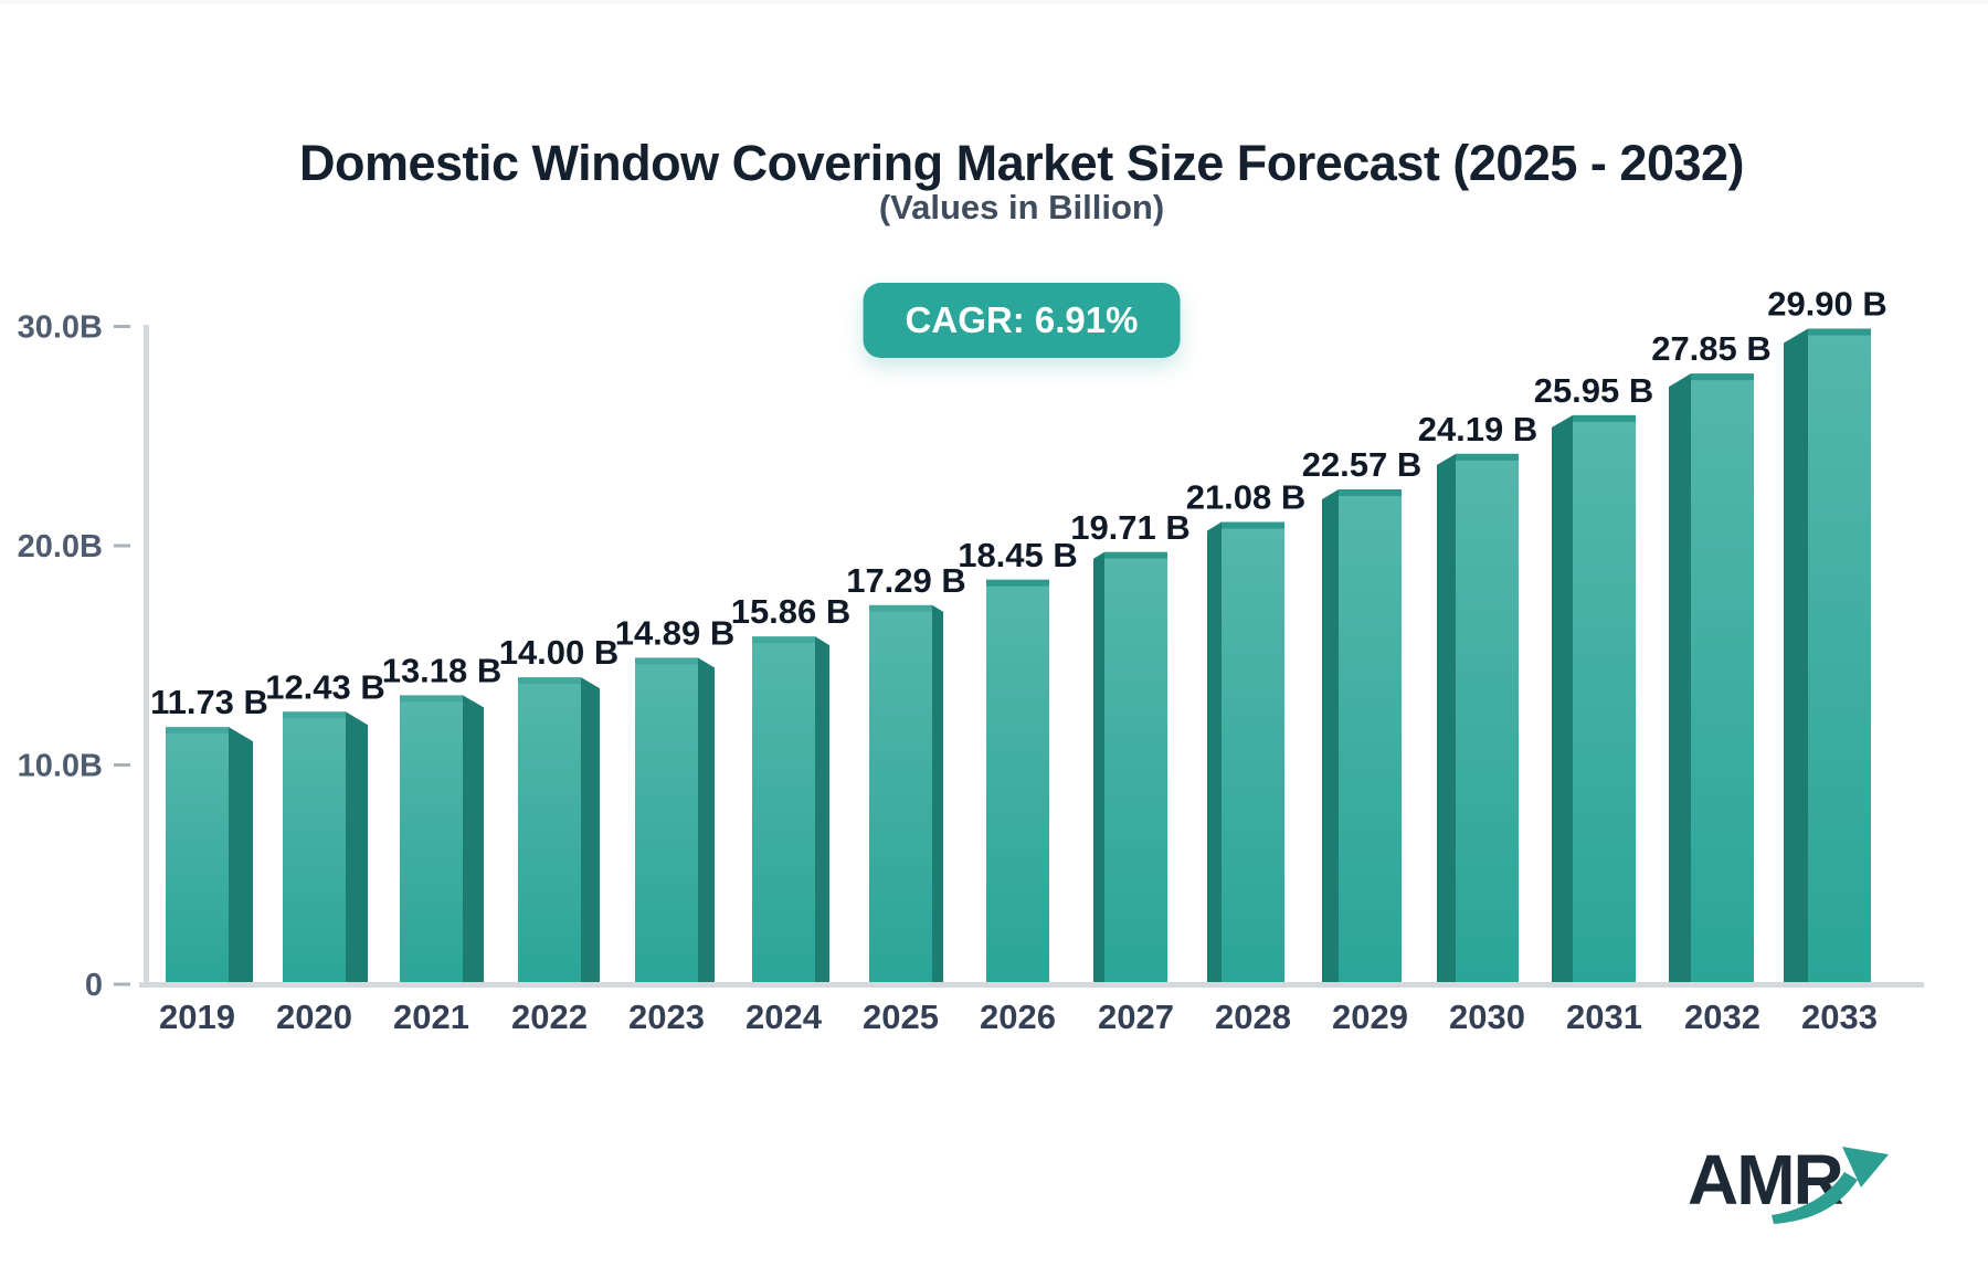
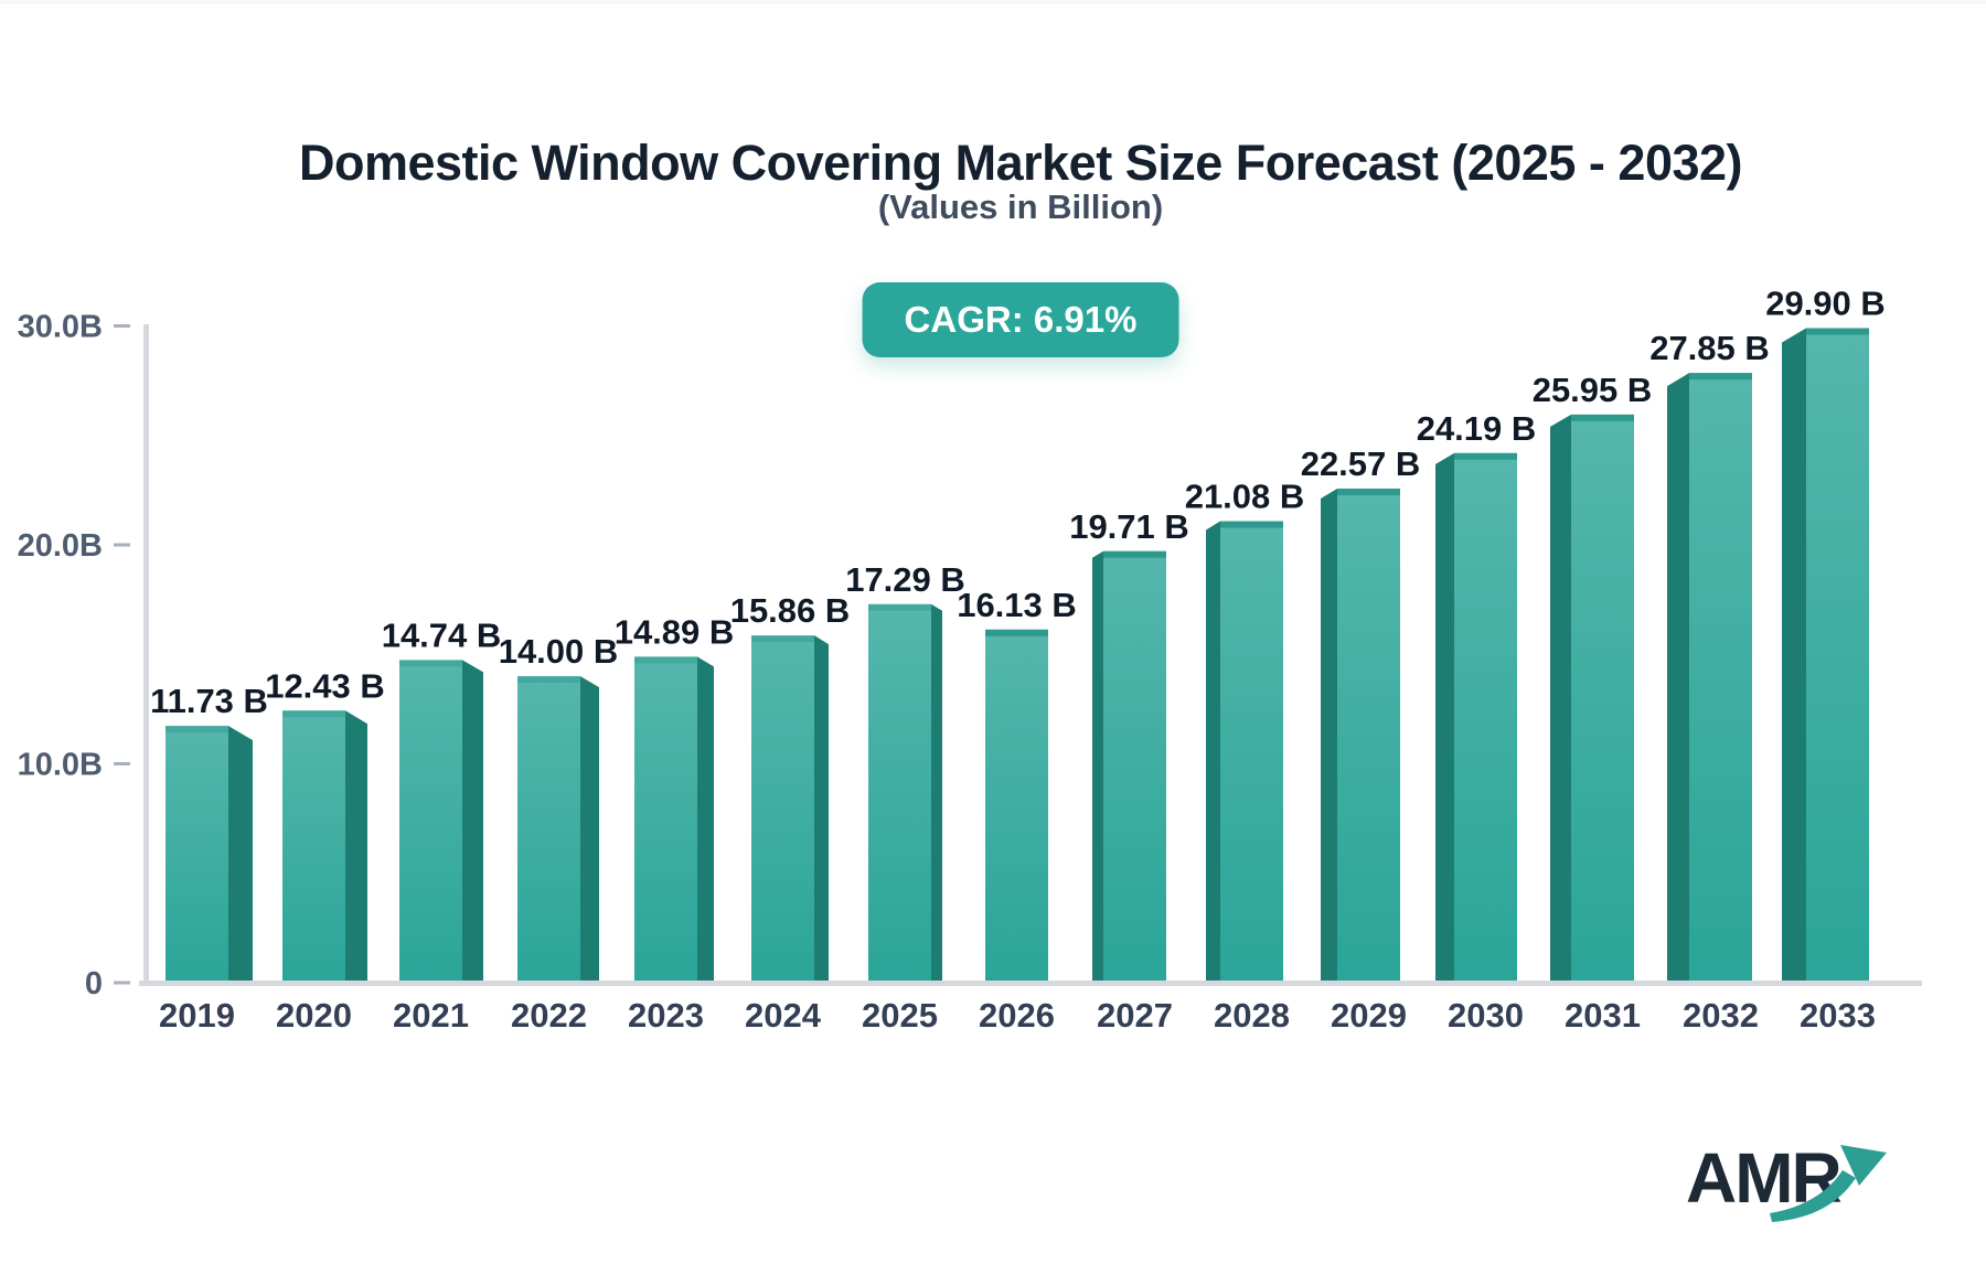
2021: 13.18 -> 14.74
2026: 18.45 -> 16.13
